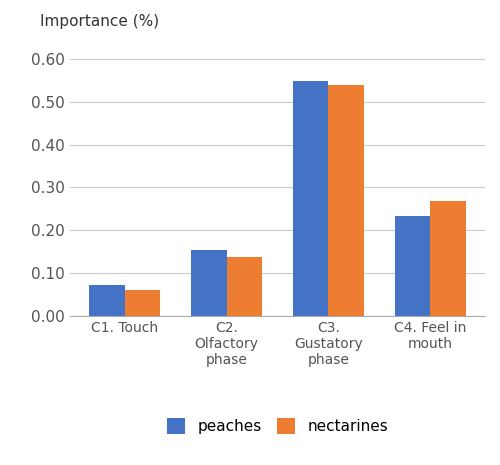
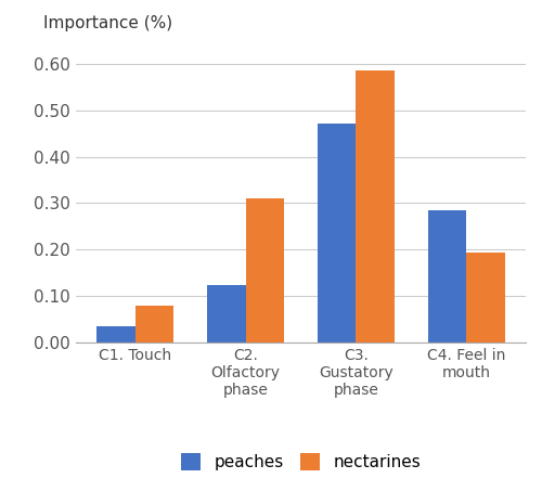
peaches/C1. Touch: 0.072 -> 0.035
nectarines/C1. Touch: 0.060 -> 0.080
peaches/C2. Olfactory phase: 0.155 -> 0.125
nectarines/C2. Olfactory phase: 0.138 -> 0.310
peaches/C3. Gustatory phase: 0.548 -> 0.470
nectarines/C3. Gustatory phase: 0.538 -> 0.585
peaches/C4. Feel in mouth: 0.233 -> 0.285
nectarines/C4. Feel in mouth: 0.268 -> 0.195
